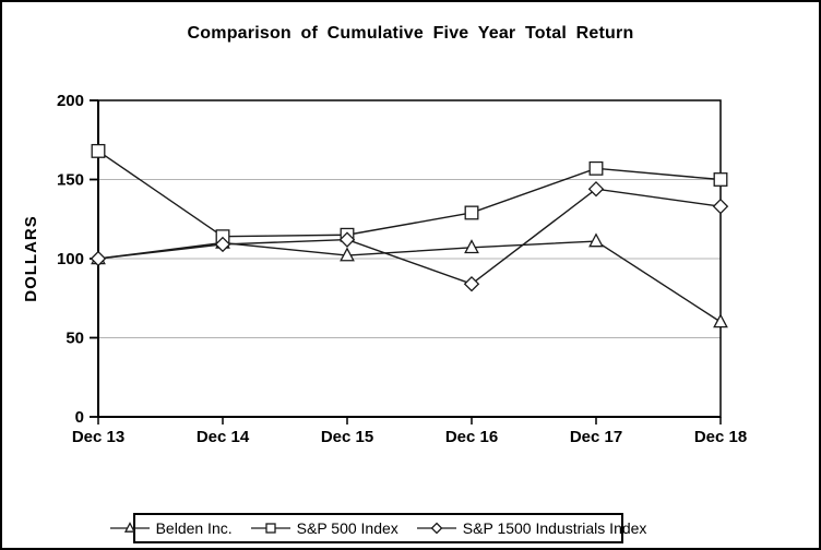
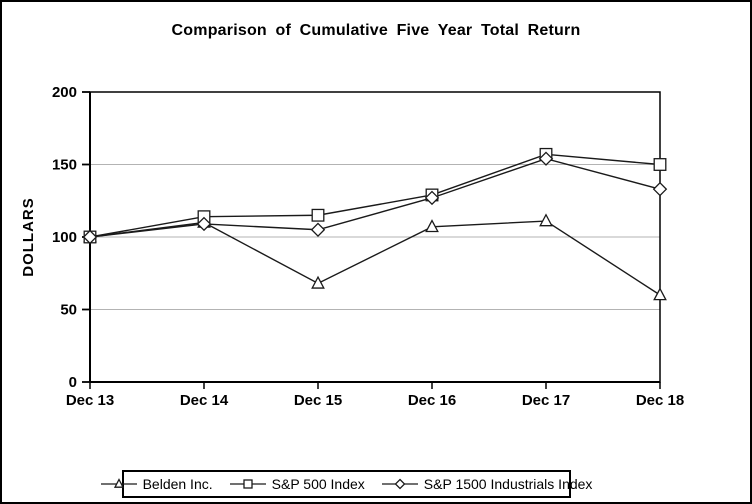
S&P 500 Index/Dec 13: 168 -> 100
Belden Inc./Dec 15: 102 -> 68
S&P 1500 Industrials Index/Dec 15: 112 -> 105
S&P 1500 Industrials Index/Dec 16: 84 -> 127
S&P 1500 Industrials Index/Dec 17: 144 -> 154
